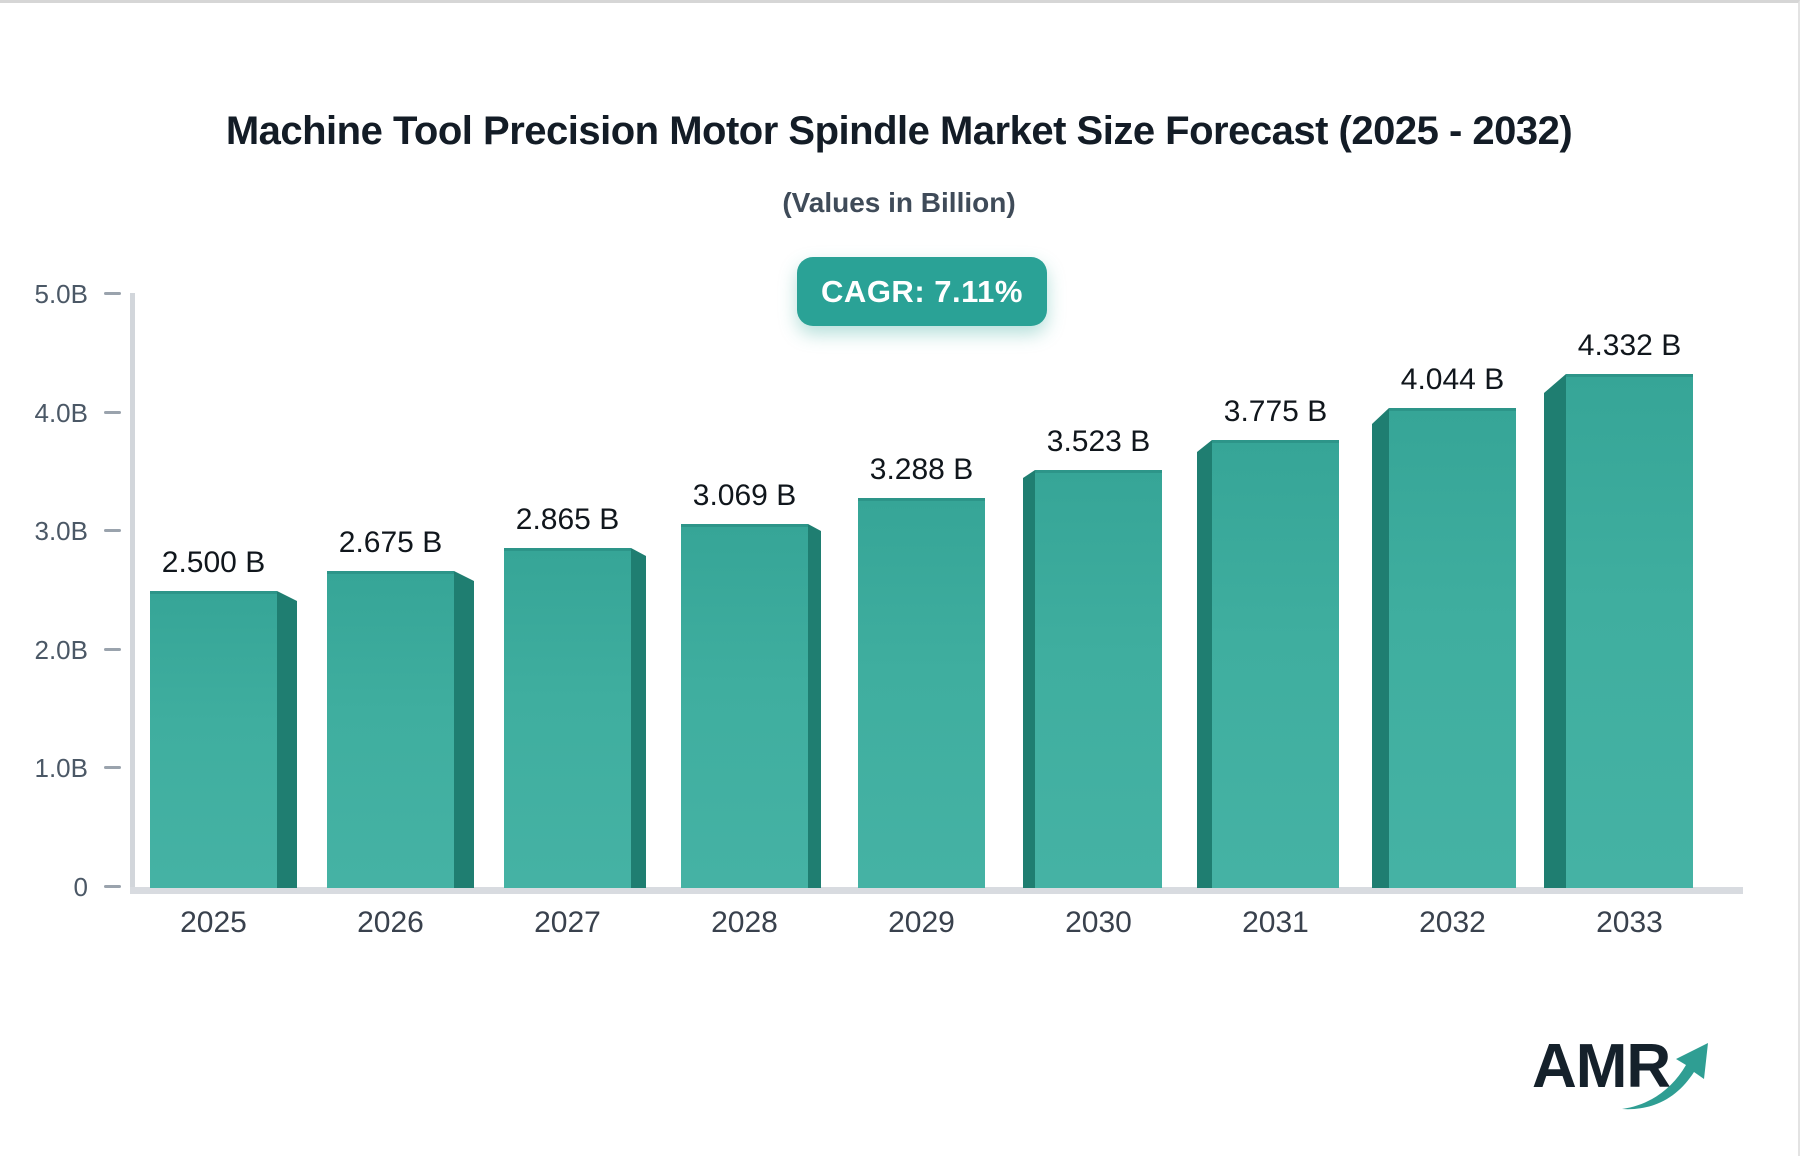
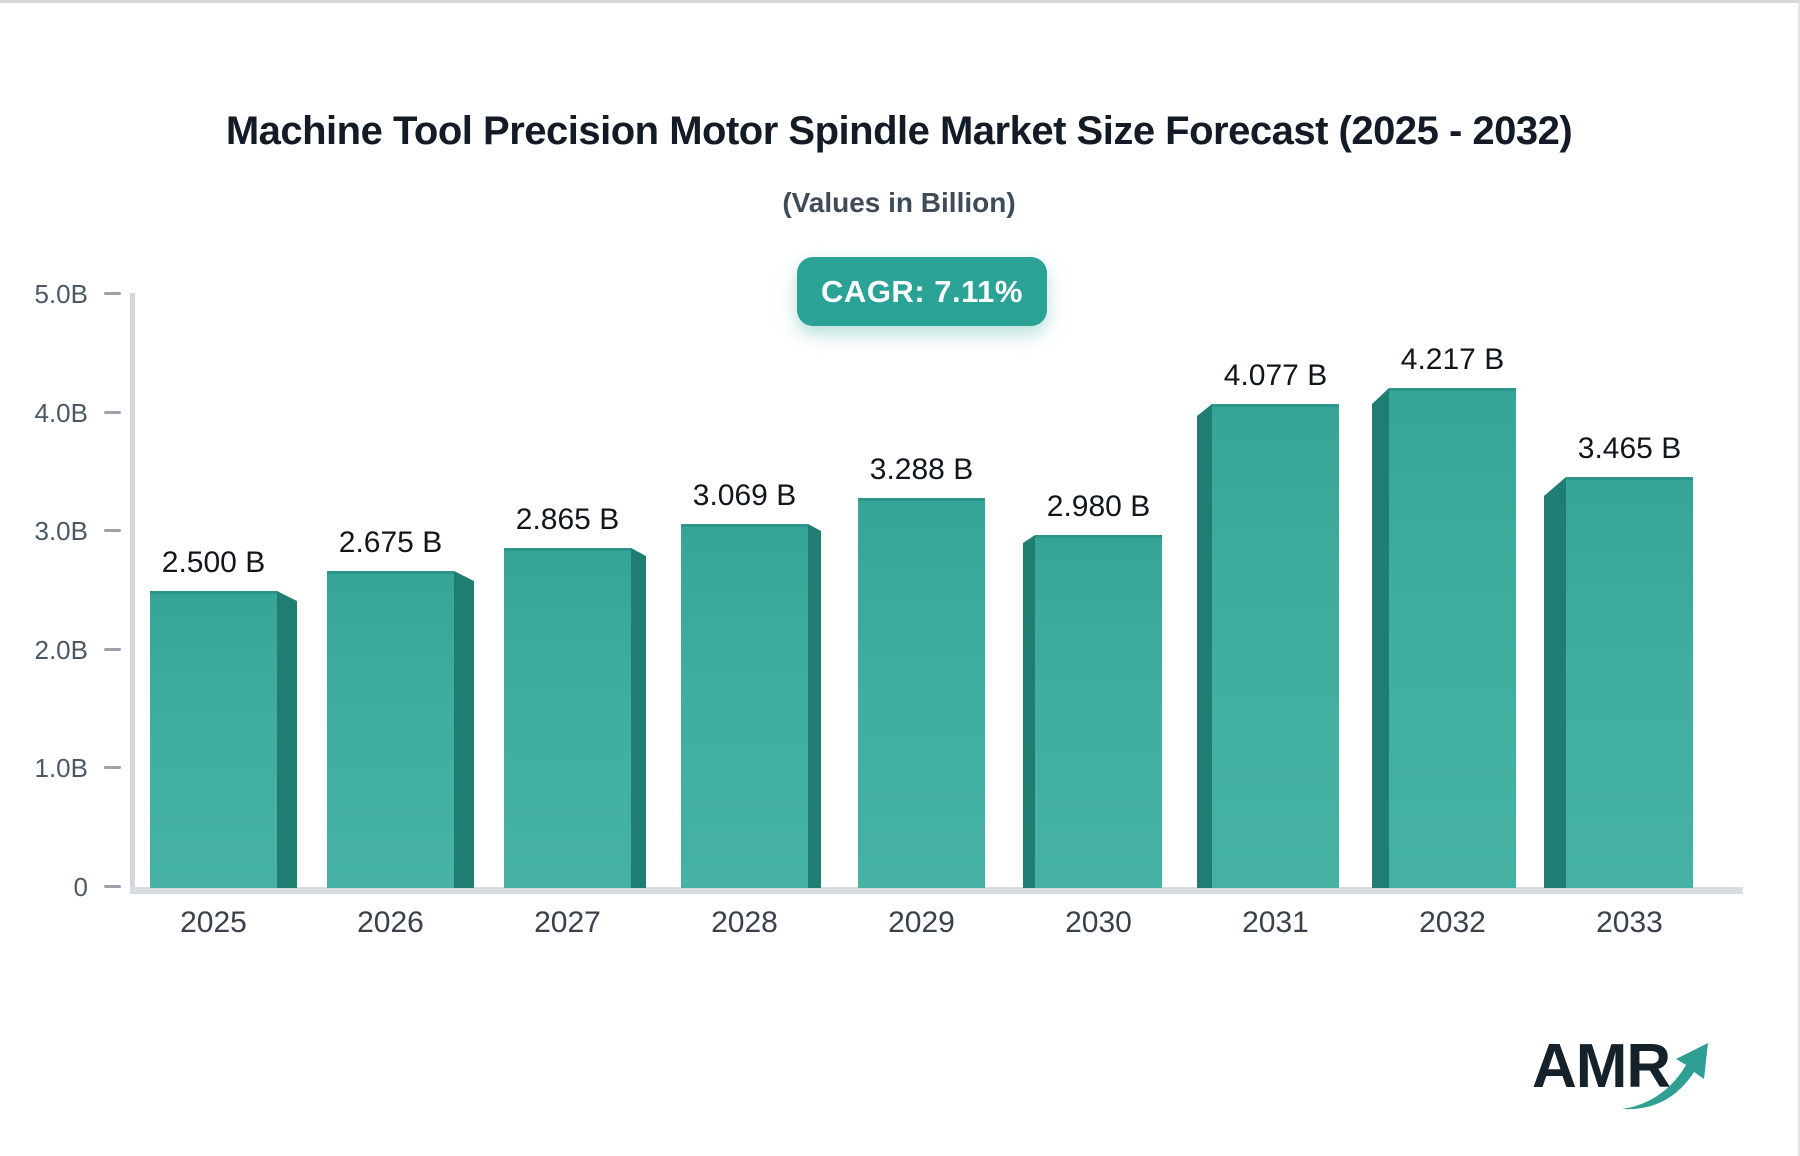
2030: 3.523 -> 2.980
2031: 3.775 -> 4.077
2032: 4.044 -> 4.217
2033: 4.332 -> 3.465
